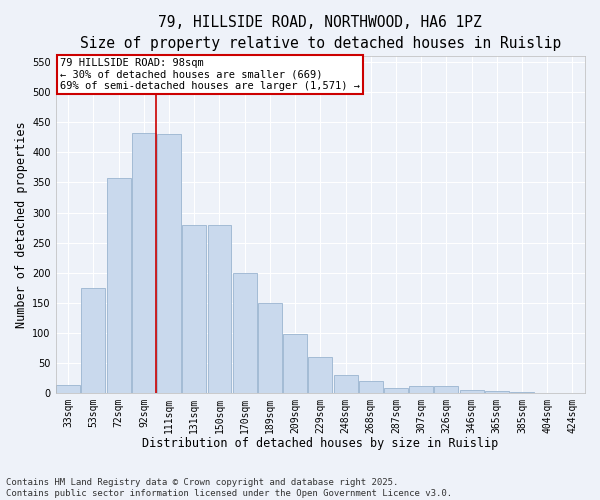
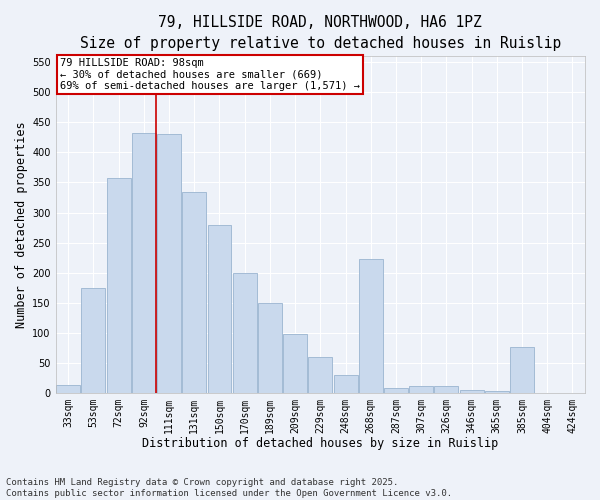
131sqm: 280 -> 334
268sqm: 20 -> 222
385sqm: 1 -> 76
